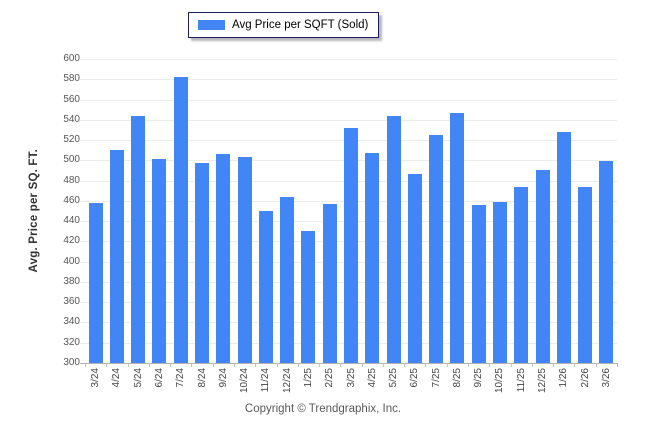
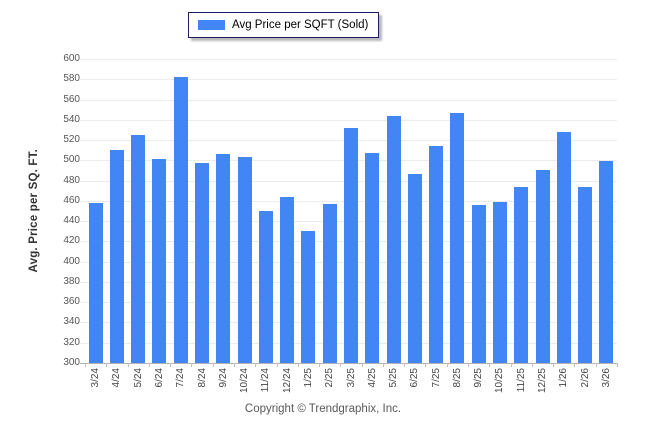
5/24: 544 -> 525
7/25: 525 -> 514
